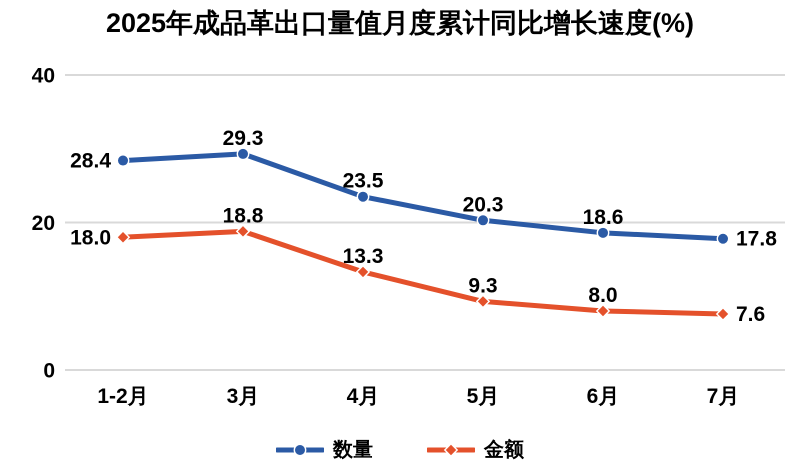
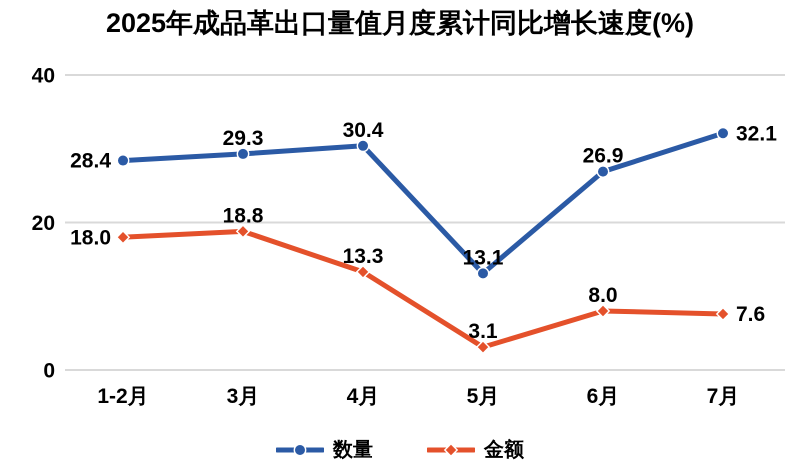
数量/4月: 23.5 -> 30.4
数量/5月: 20.3 -> 13.1
金额/5月: 9.3 -> 3.1
数量/6月: 18.6 -> 26.9
数量/7月: 17.8 -> 32.1
